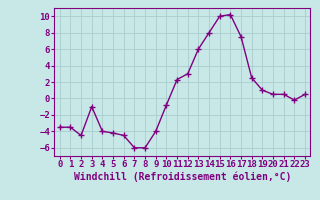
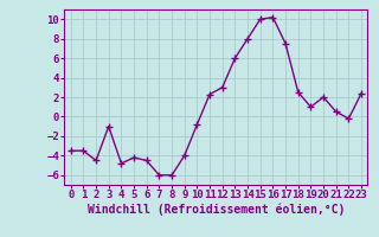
4: -4.0 -> -4.8
20: 0.5 -> 2.0
23: 0.5 -> 2.4
